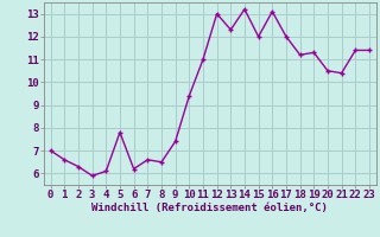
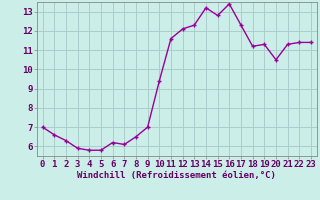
4: 6.1 -> 5.8
5: 7.8 -> 5.8
7: 6.6 -> 6.1
9: 7.4 -> 7.0
11: 11.0 -> 11.6
12: 13.0 -> 12.1
15: 12.0 -> 12.8
16: 13.1 -> 13.4
17: 12.0 -> 12.3
21: 10.4 -> 11.3
